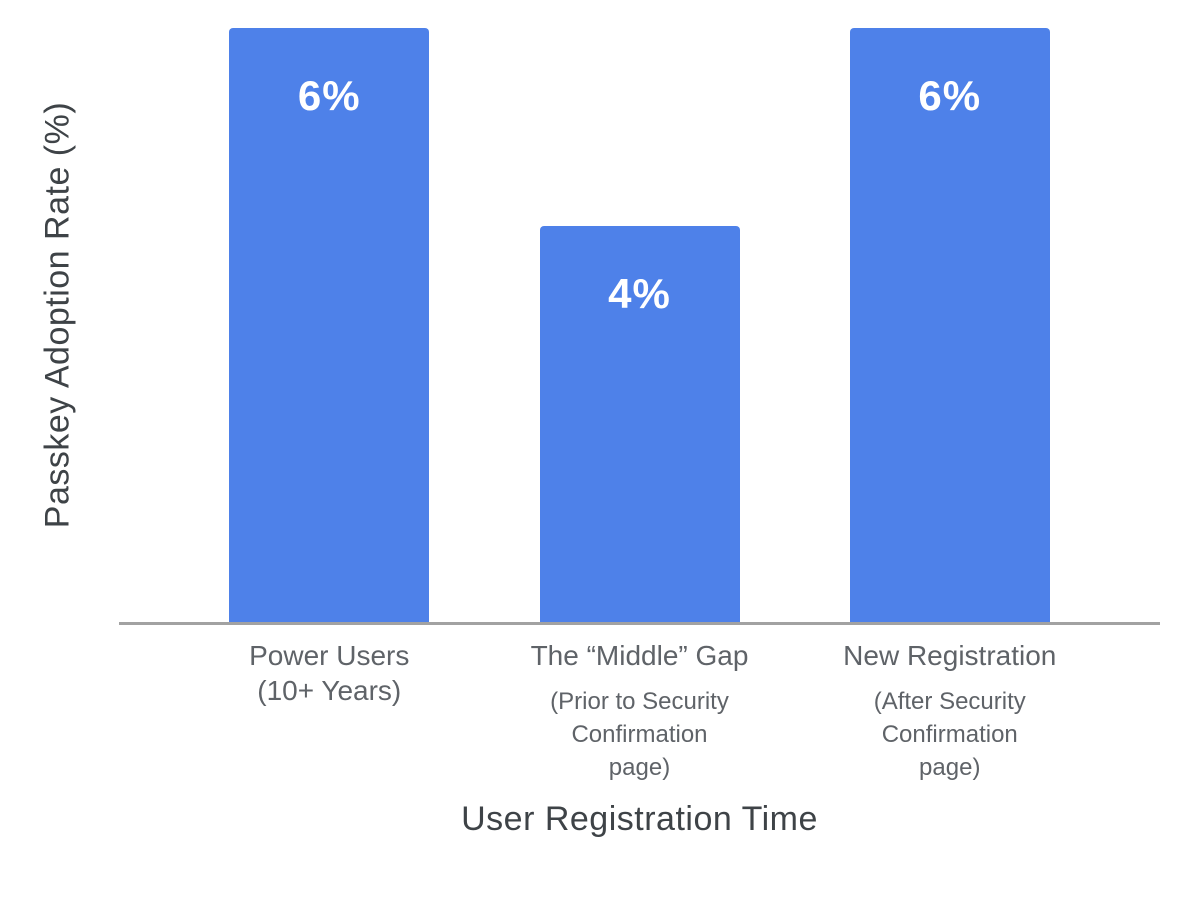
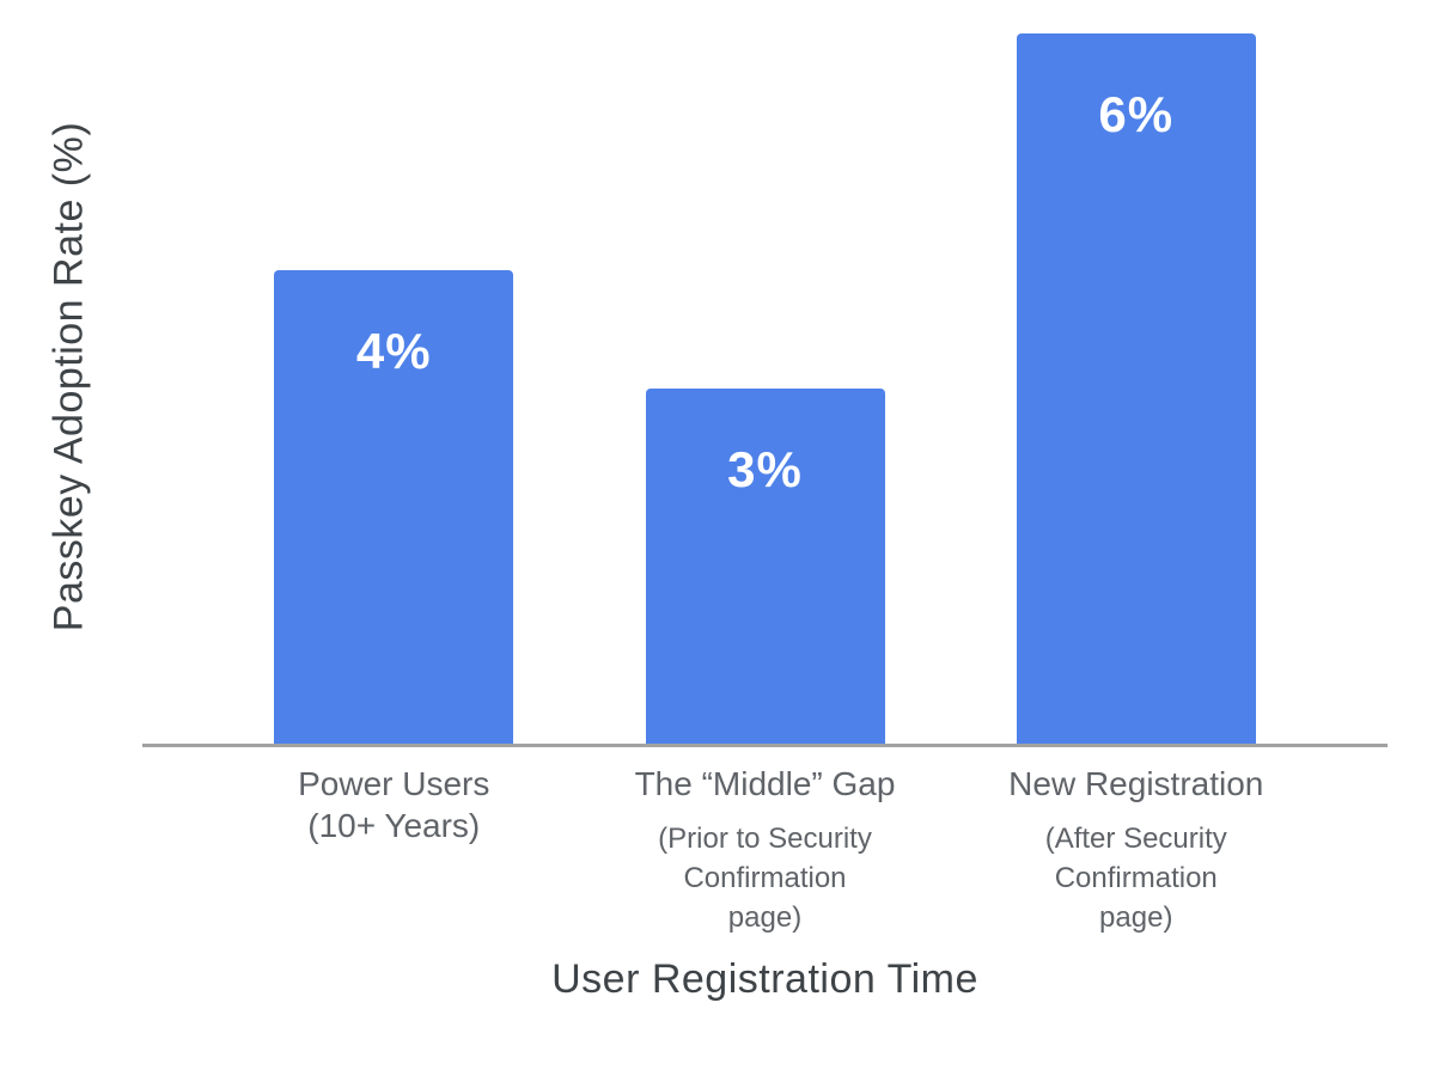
Power Users (10+ Years): 6% -> 4%
The “Middle” Gap (Prior to Security Confirmation page): 4% -> 3%
